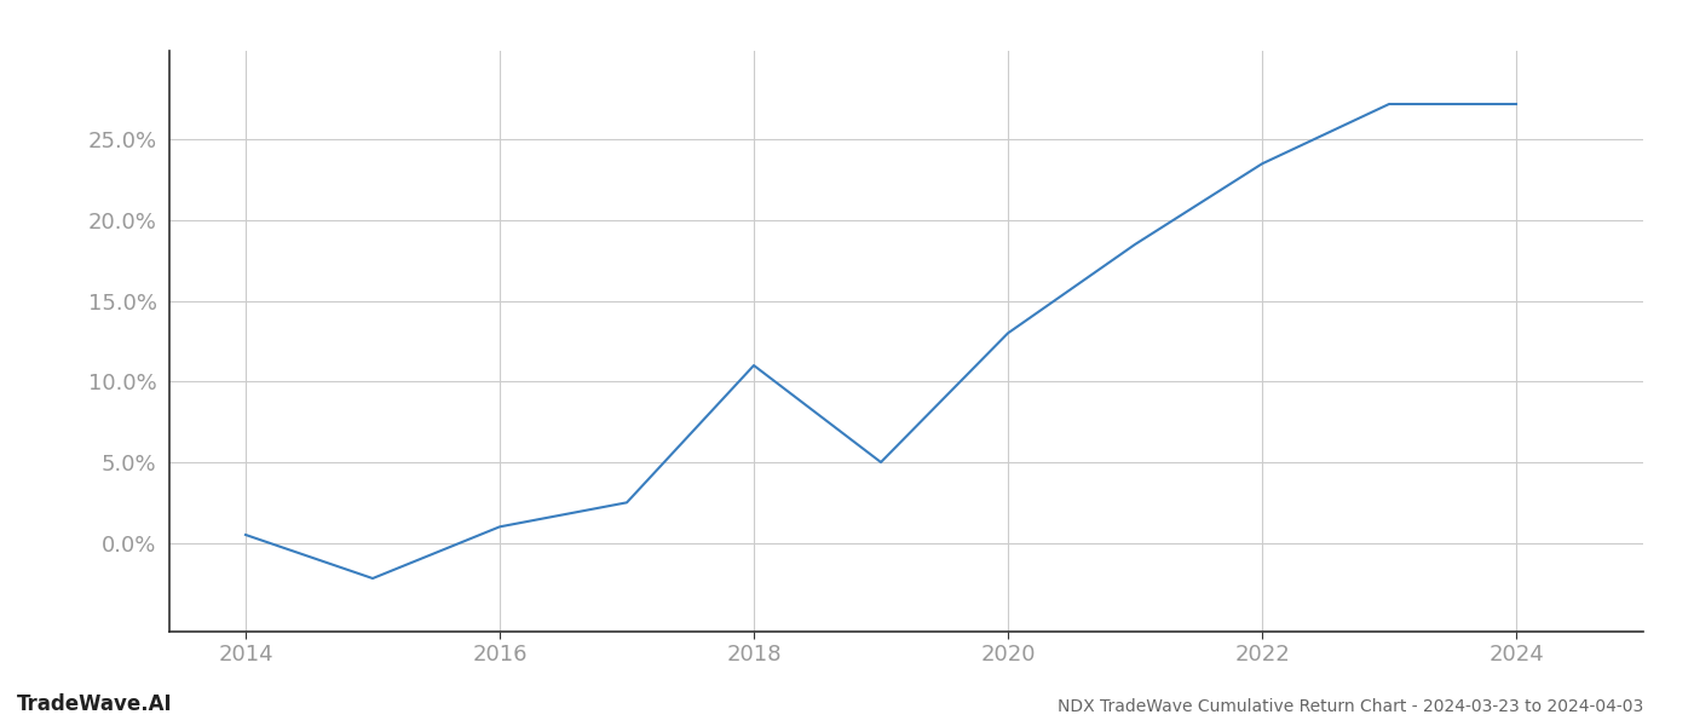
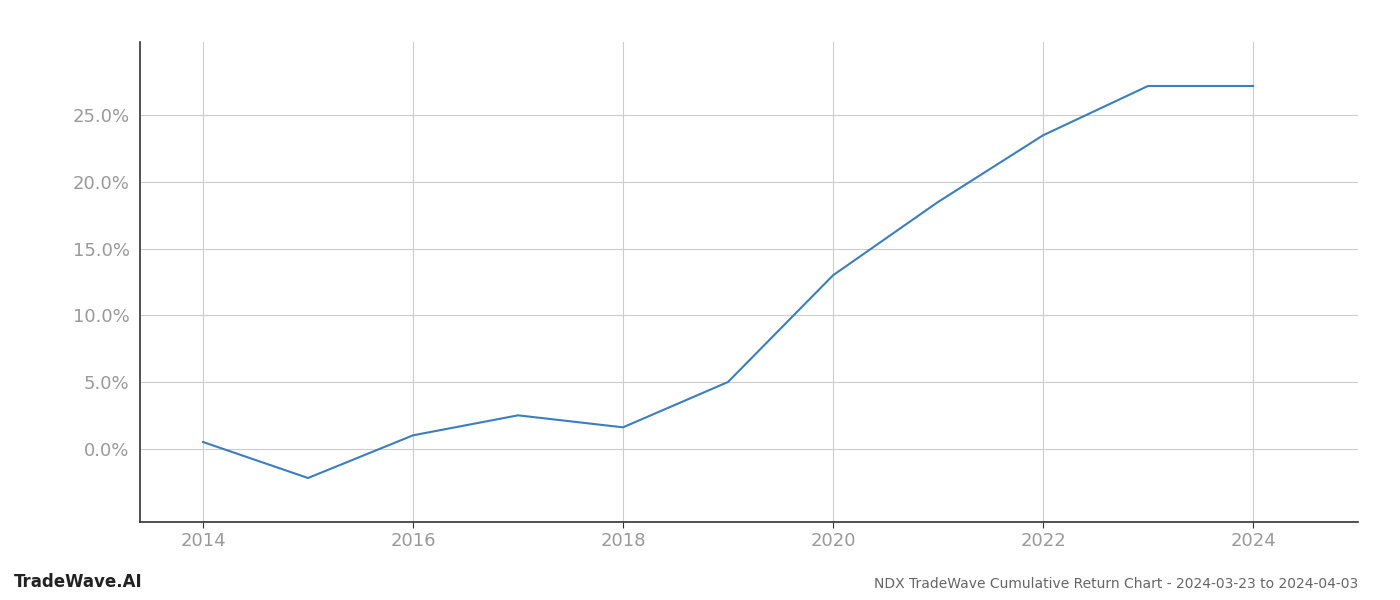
2018: 11.0% -> 1.6%
